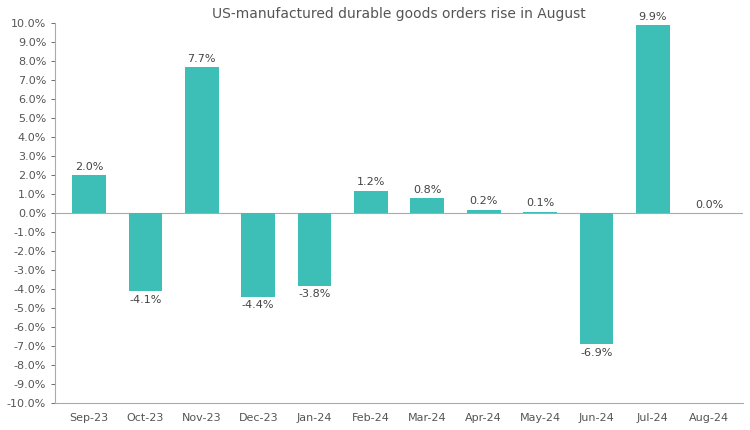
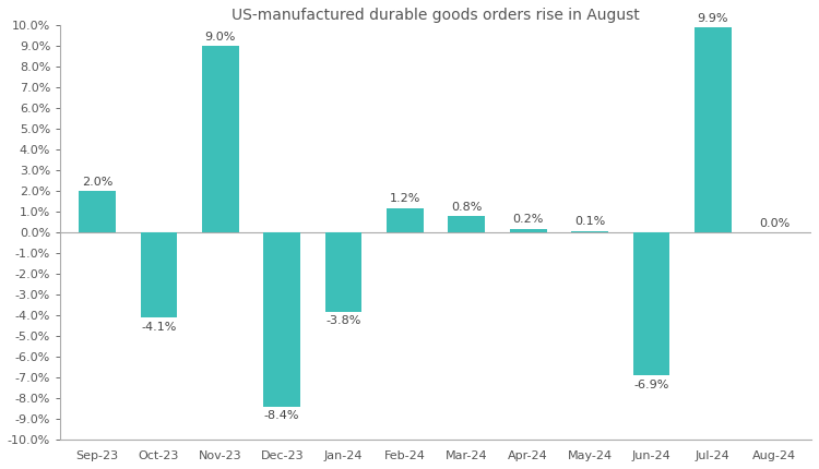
Nov-23: 7.7% -> 9.0%
Dec-23: -4.4% -> -8.4%
